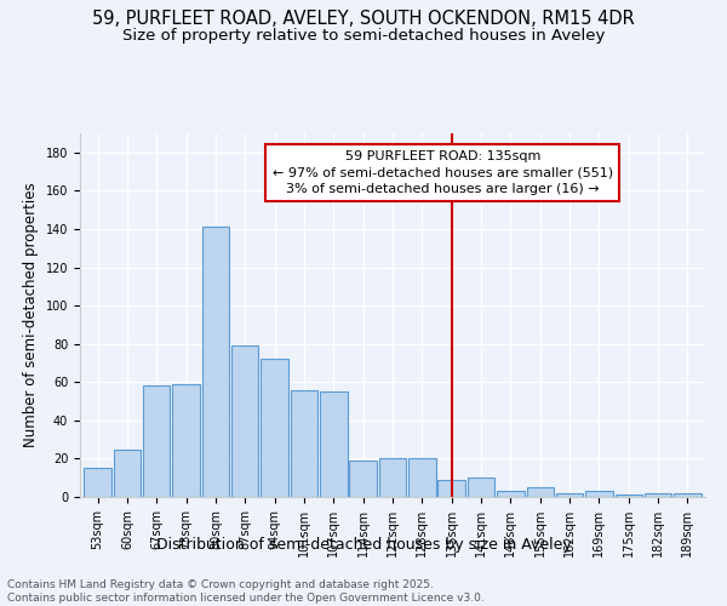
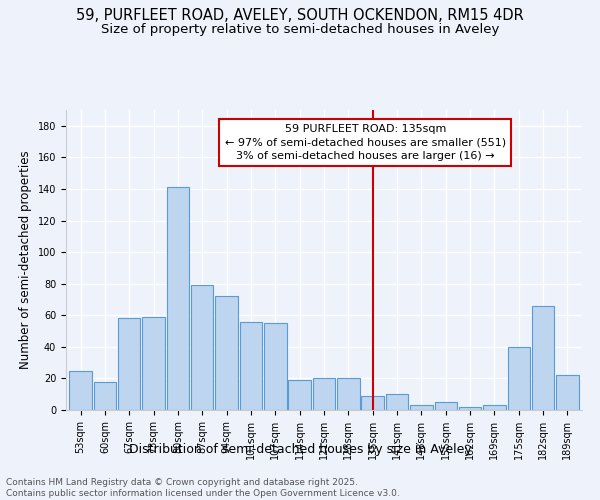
53sqm: 15 -> 25
60sqm: 25 -> 18
175sqm: 1 -> 40
182sqm: 2 -> 66
189sqm: 2 -> 22
